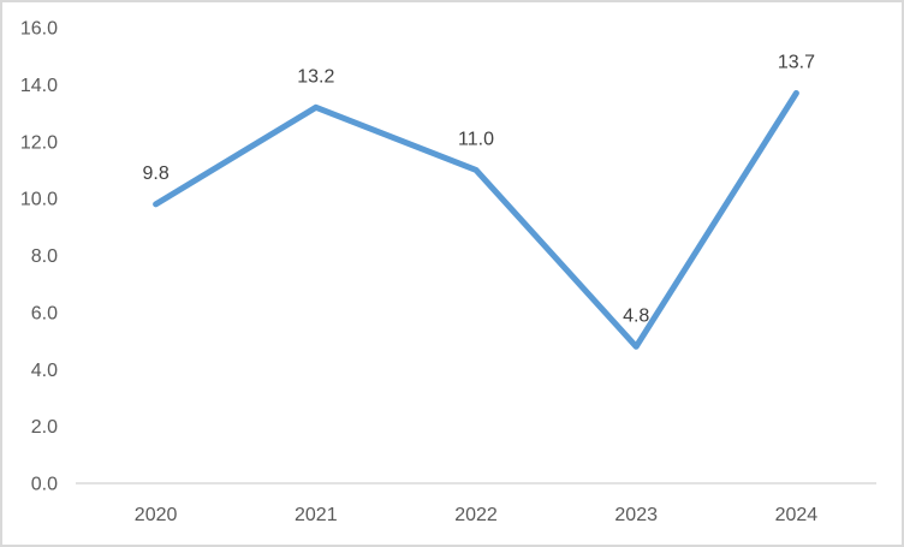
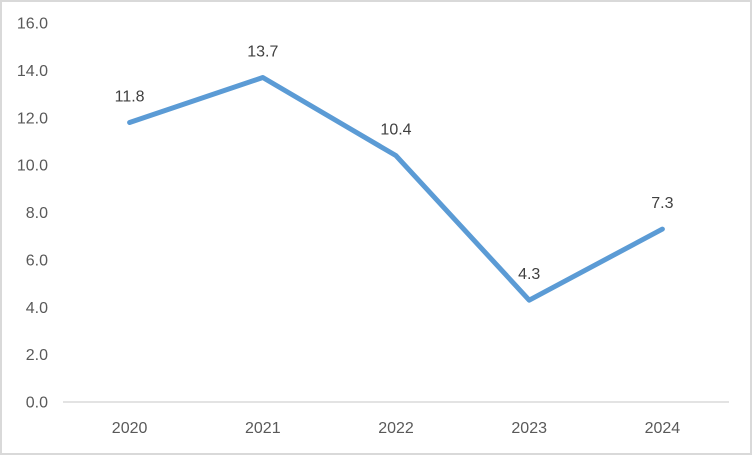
2020: 9.8 -> 11.8
2021: 13.2 -> 13.7
2022: 11.0 -> 10.4
2023: 4.8 -> 4.3
2024: 13.7 -> 7.3
